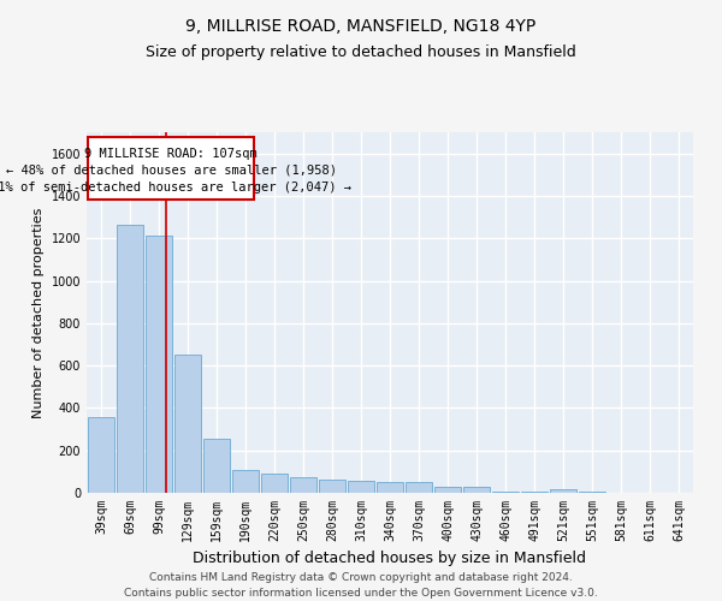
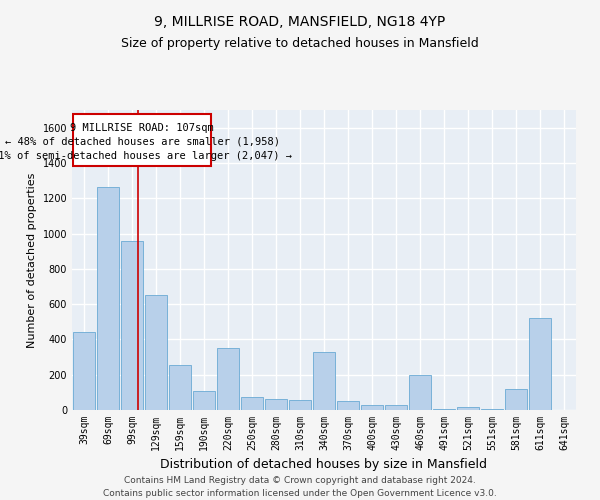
39sqm: 360 -> 440
99sqm: 1220 -> 960
220sqm: 90 -> 350
340sqm: 50 -> 330
460sqm: 0 -> 200
581sqm: 0 -> 120
611sqm: 0 -> 520
